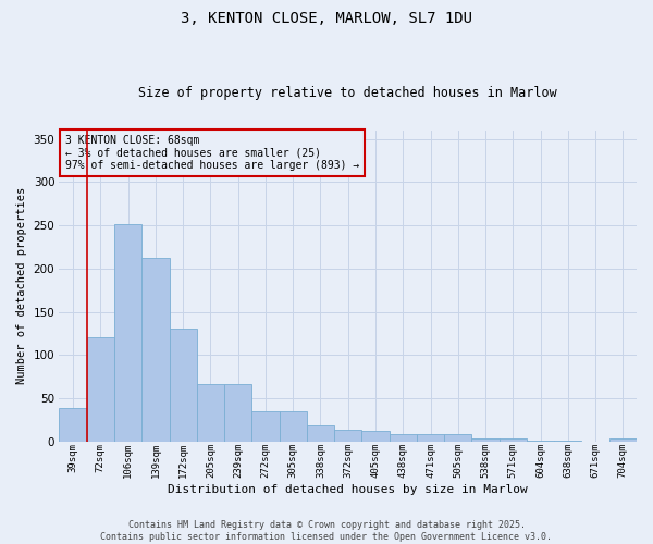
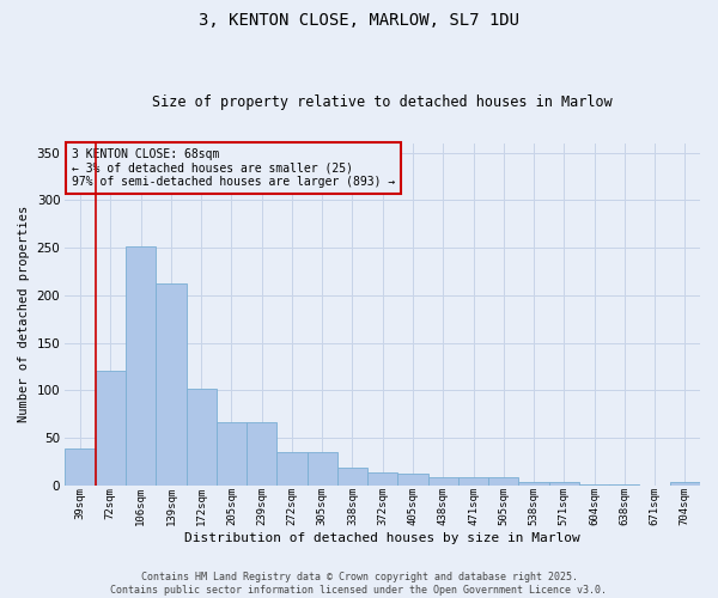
172sqm: 130 -> 102
